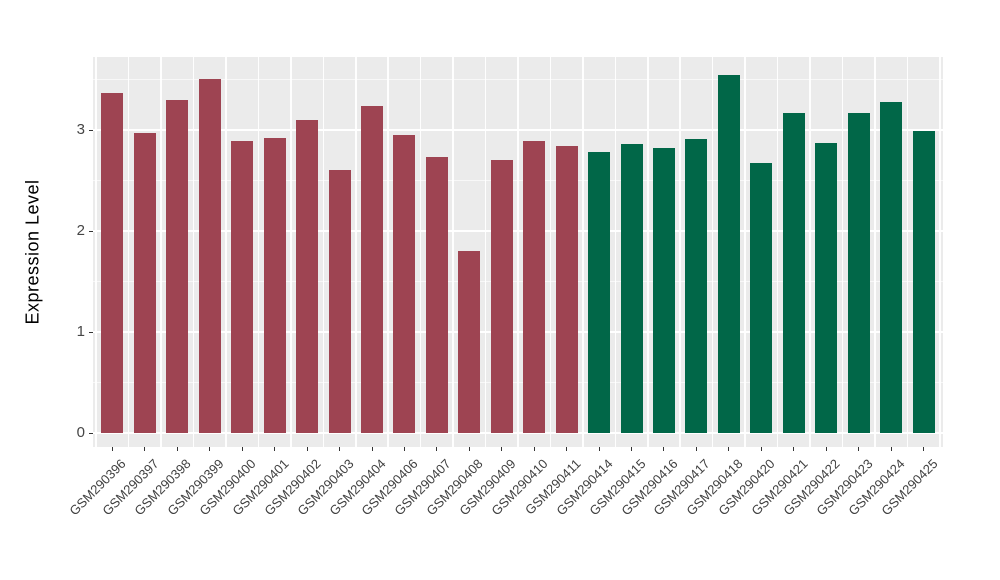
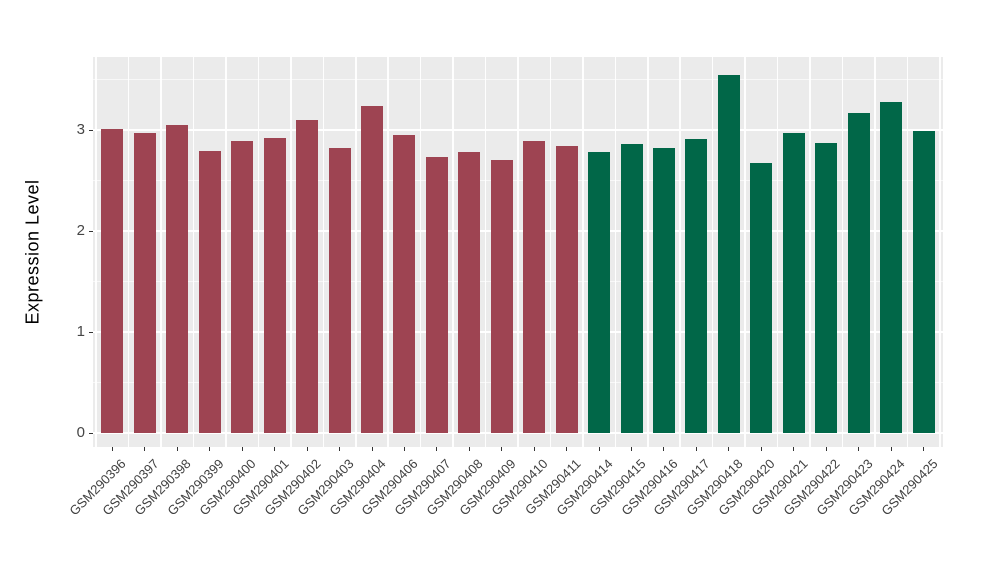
GSM290396: 3.37 -> 3.01
GSM290398: 3.30 -> 3.05
GSM290399: 3.50 -> 2.79
GSM290403: 2.60 -> 2.82
GSM290408: 1.80 -> 2.78
GSM290421: 3.17 -> 2.97
